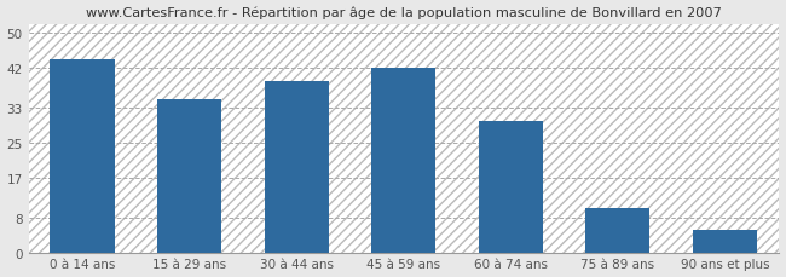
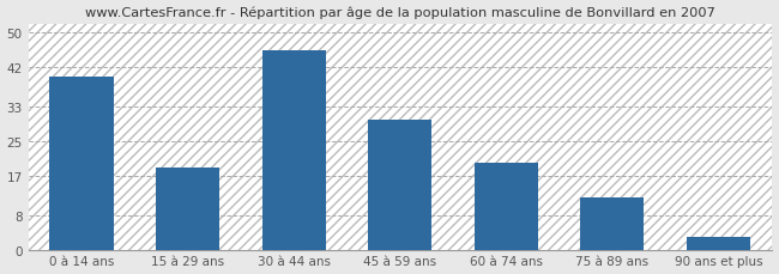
0 à 14 ans: 44 -> 40
15 à 29 ans: 35 -> 19
30 à 44 ans: 39 -> 46
45 à 59 ans: 42 -> 30
60 à 74 ans: 30 -> 20
75 à 89 ans: 10 -> 12
90 ans et plus: 5 -> 3
